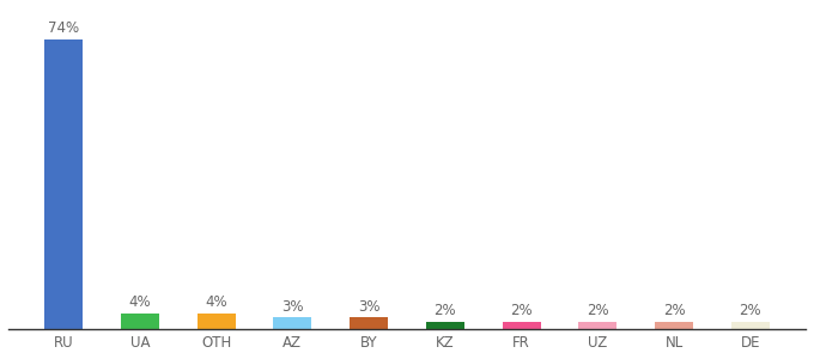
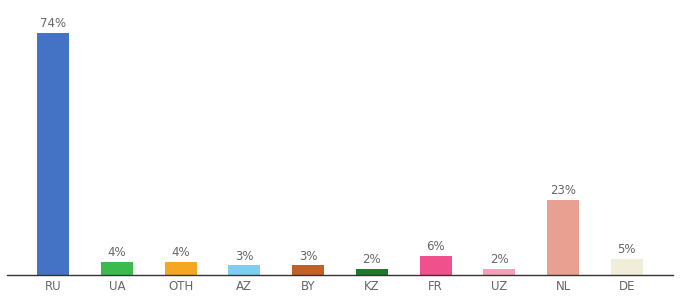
FR: 2% -> 6%
NL: 2% -> 23%
DE: 2% -> 5%
